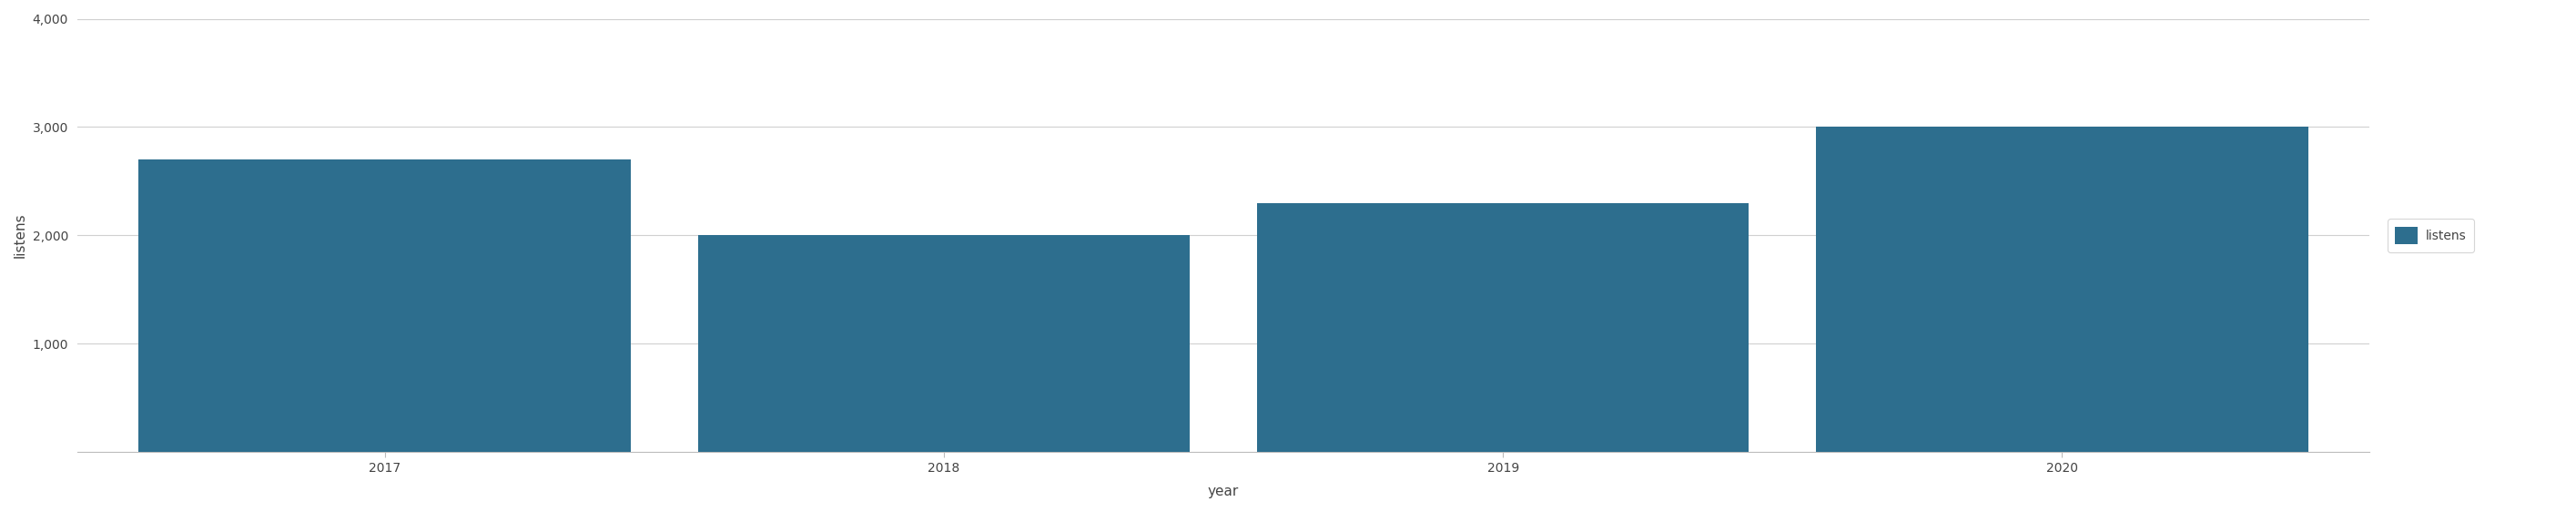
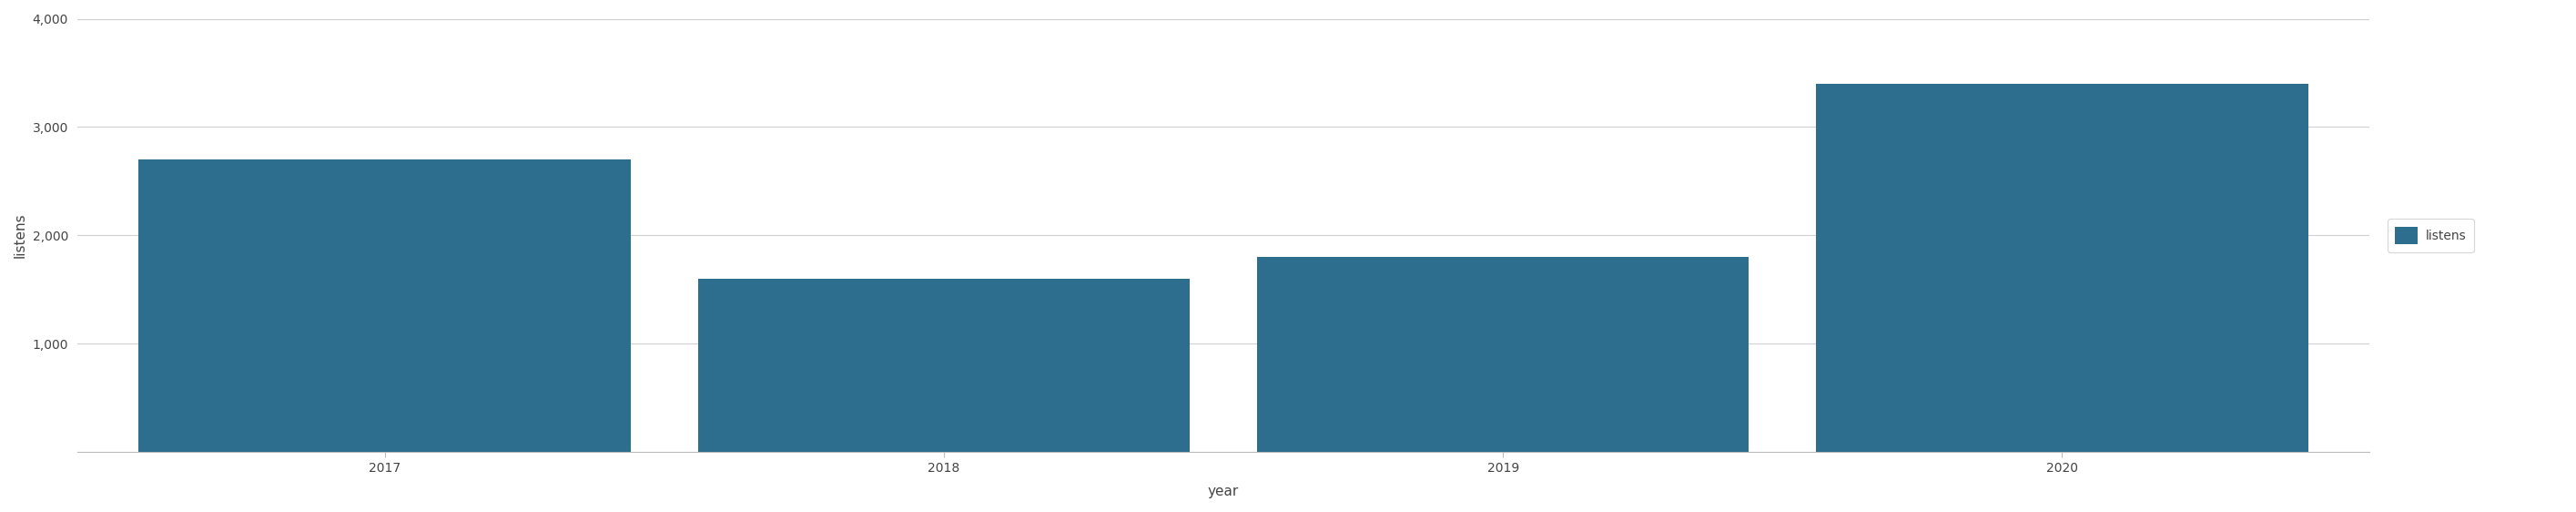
2018: 2,000 -> 1,600
2019: 2,300 -> 1,800
2020: 3,000 -> 3,400
